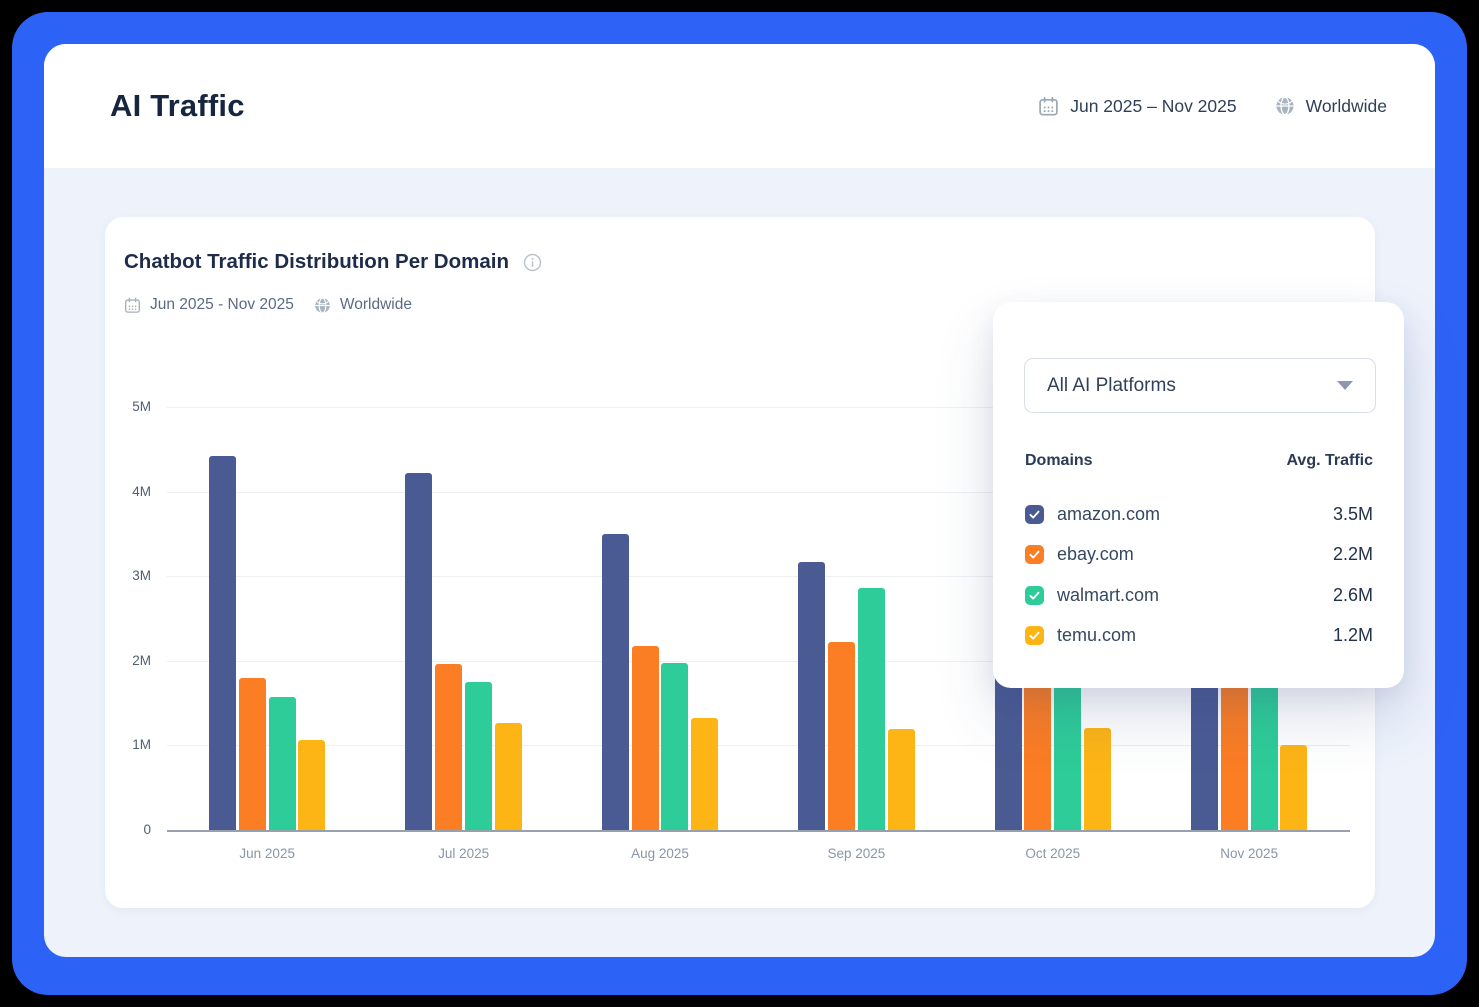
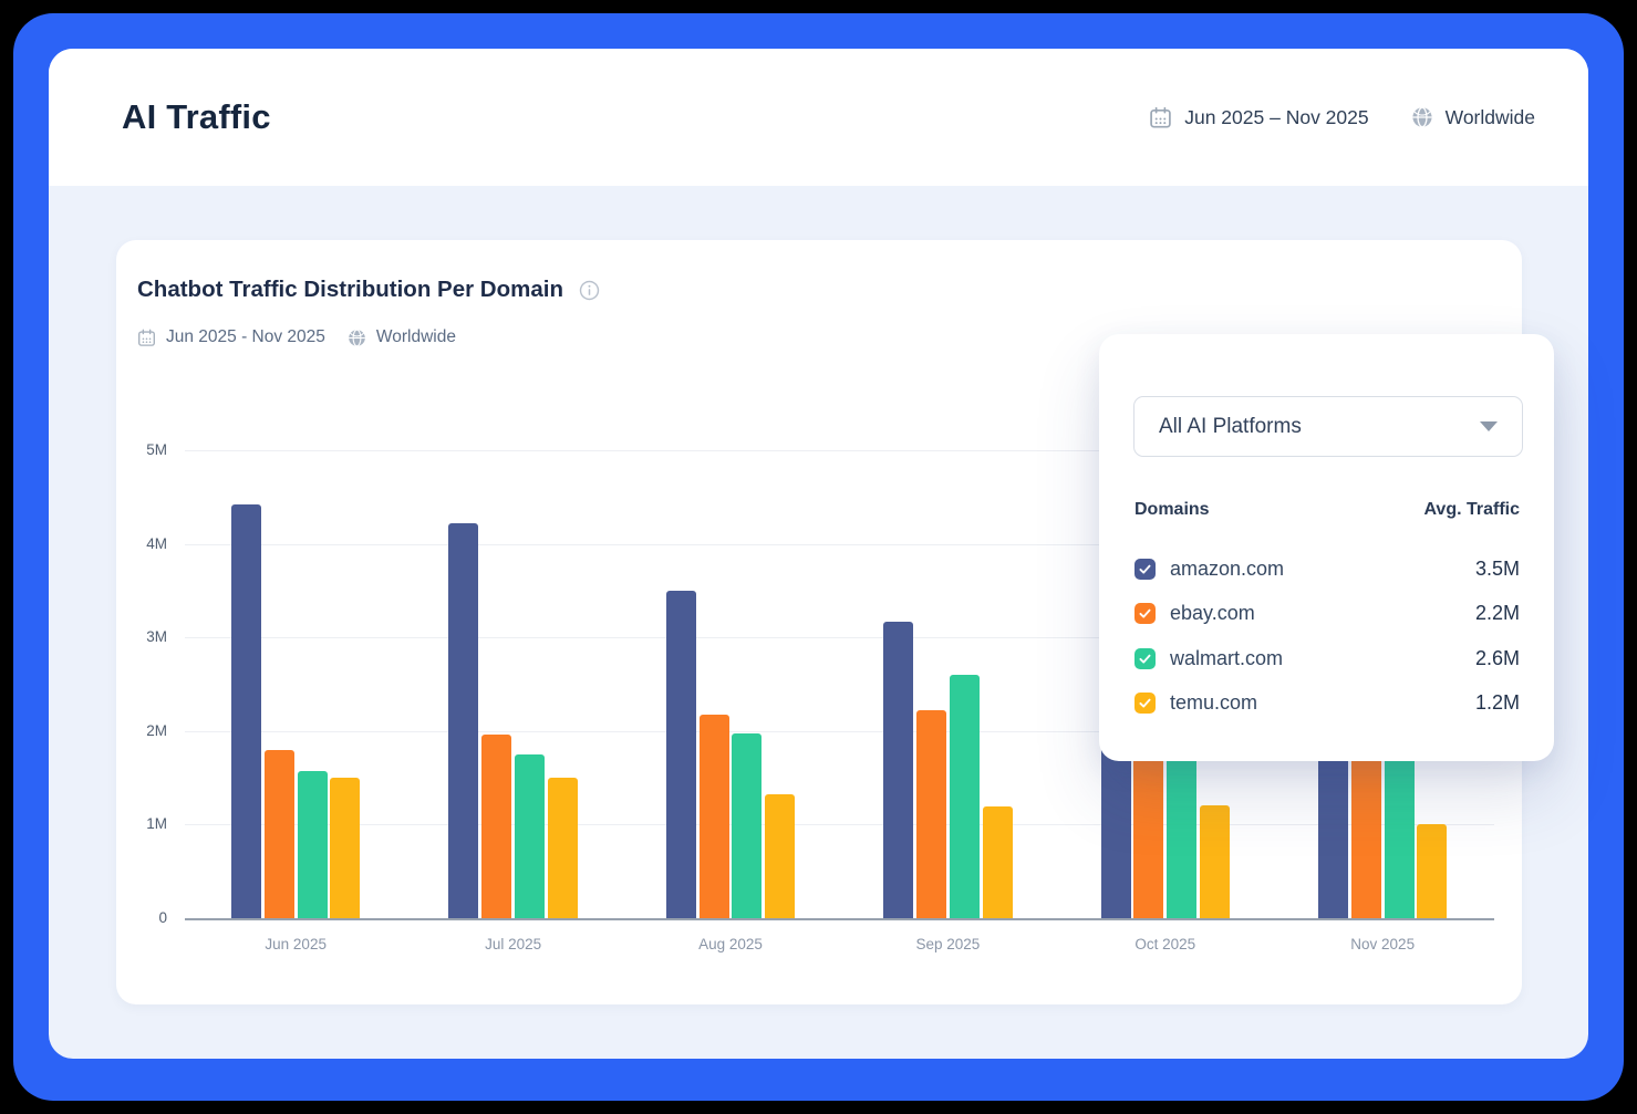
temu.com/Jun 2025: 1.1M -> 1.5M
temu.com/Jul 2025: 1.3M -> 1.5M
walmart.com/Sep 2025: 2.9M -> 2.6M
